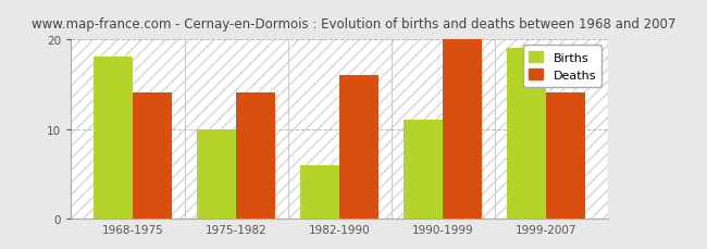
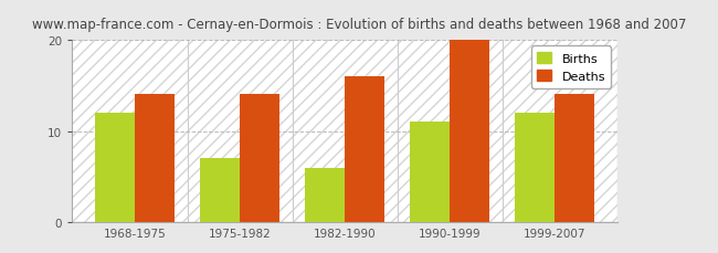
Births/1968-1975: 18 -> 12
Births/1975-1982: 10 -> 7
Births/1999-2007: 19 -> 12
